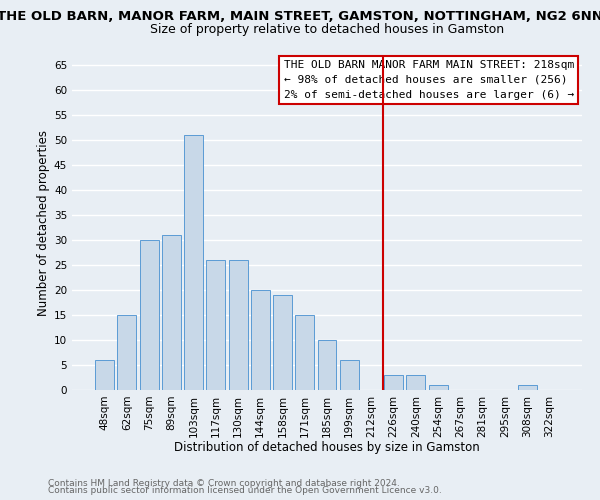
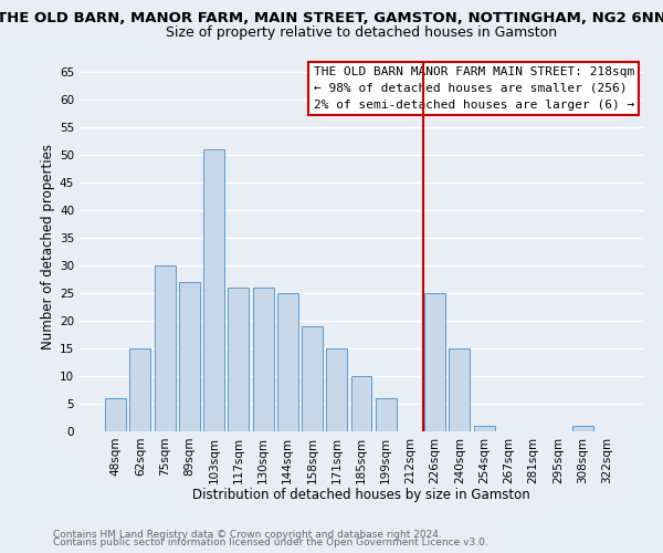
89sqm: 31 -> 27
144sqm: 20 -> 25
226sqm: 3 -> 25
240sqm: 3 -> 15
